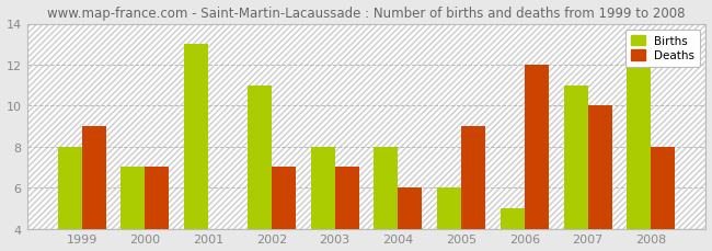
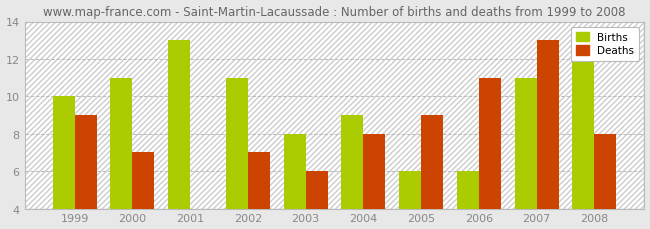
Births/1999: 8 -> 10
Births/2000: 7 -> 11
Deaths/2003: 7 -> 6
Births/2004: 8 -> 9
Deaths/2004: 6 -> 8
Births/2006: 5 -> 6
Deaths/2006: 12 -> 11
Deaths/2007: 10 -> 13
